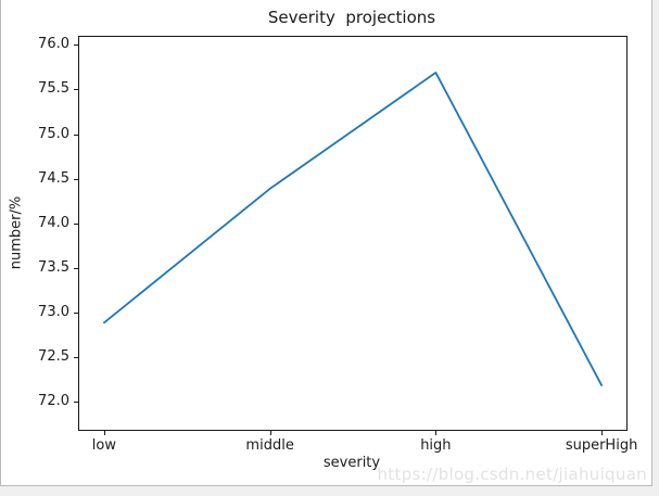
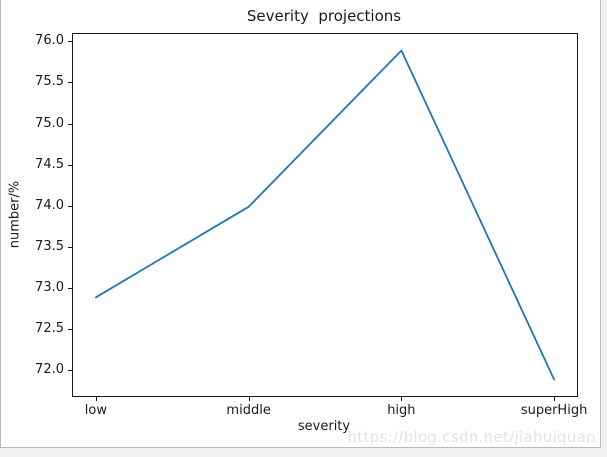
middle: 74.4 -> 74.0
high: 75.7 -> 75.9
superHigh: 72.2 -> 71.9
